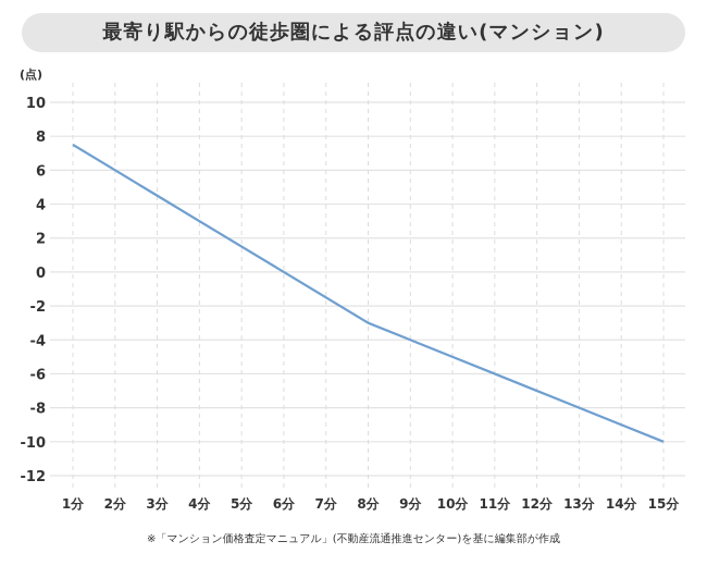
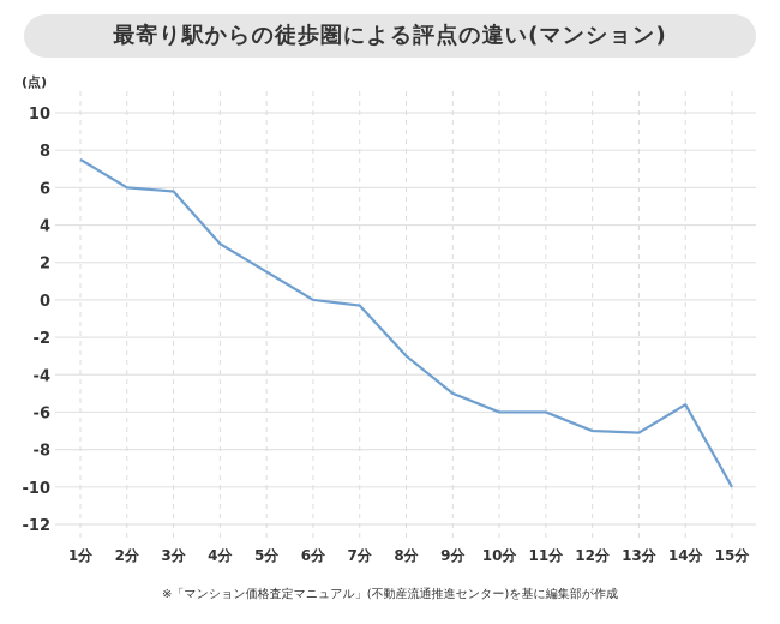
3分: 4.5 -> 5.8
7分: -1.5 -> -0.3
9分: -4.0 -> -5.0
10分: -5.0 -> -6.0
13分: -8.0 -> -7.1
14分: -9.0 -> -5.6
